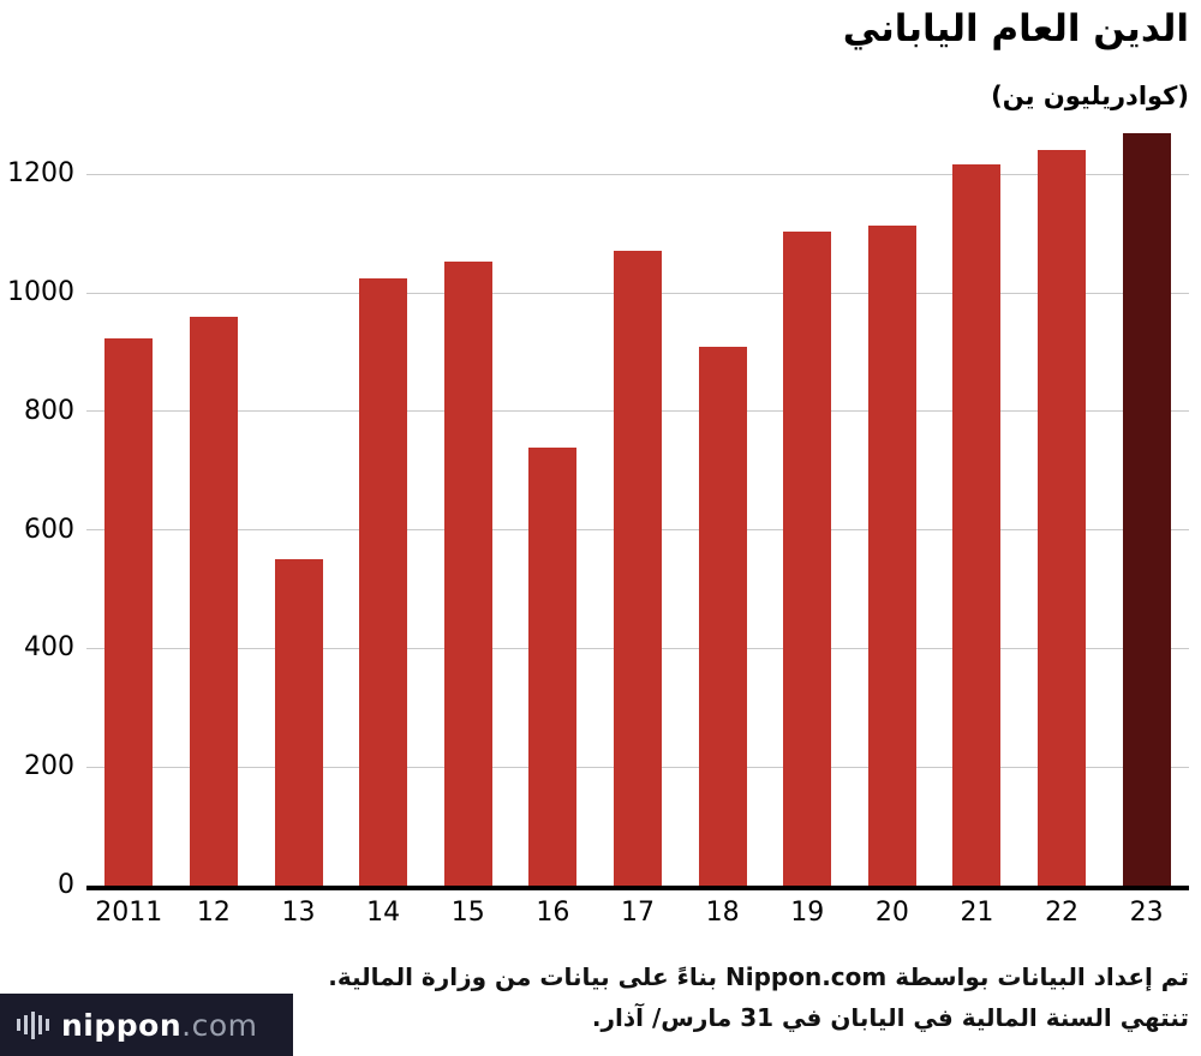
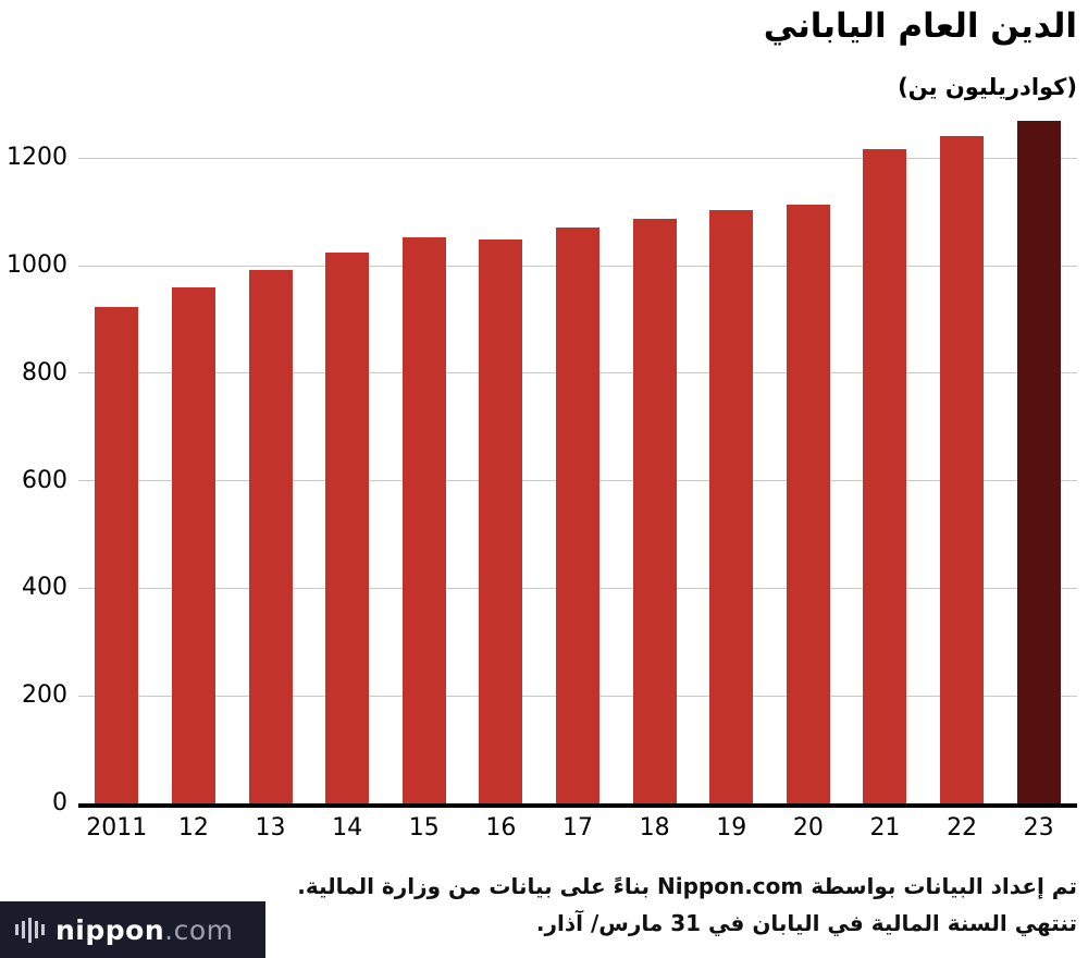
13: 550 -> 990
16: 740 -> 1050
18: 910 -> 1090
